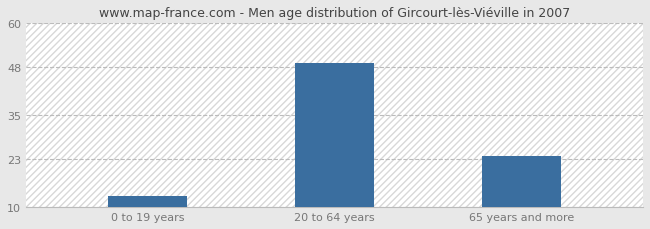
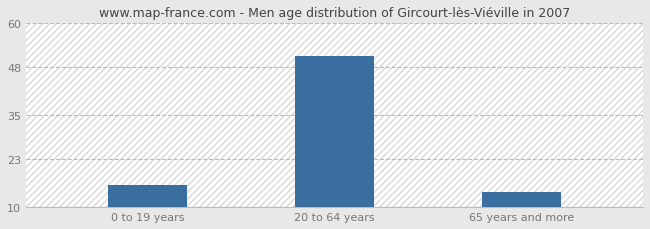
0 to 19 years: 13 -> 16
20 to 64 years: 49 -> 51
65 years and more: 24 -> 14
